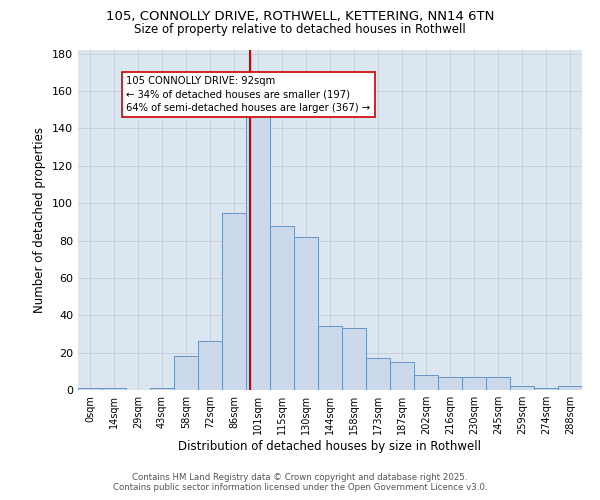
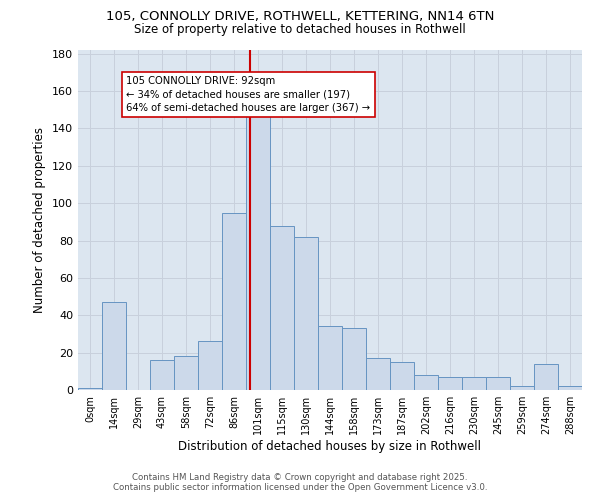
14sqm: 1 -> 47
43sqm: 1 -> 16
274sqm: 1 -> 14
